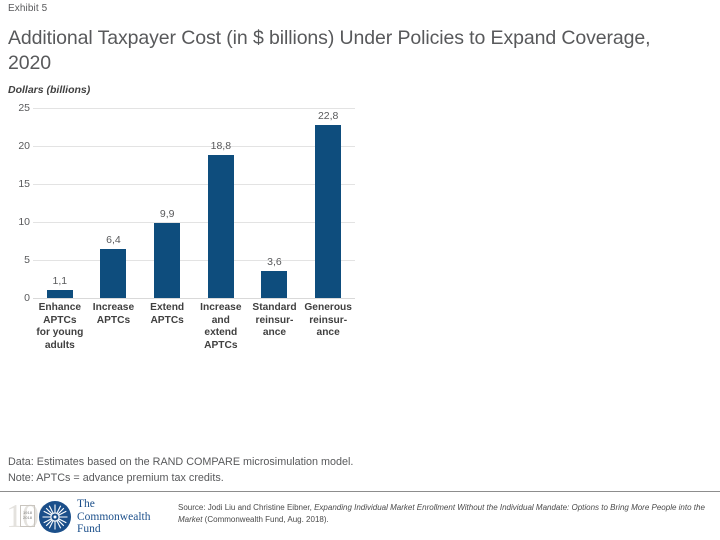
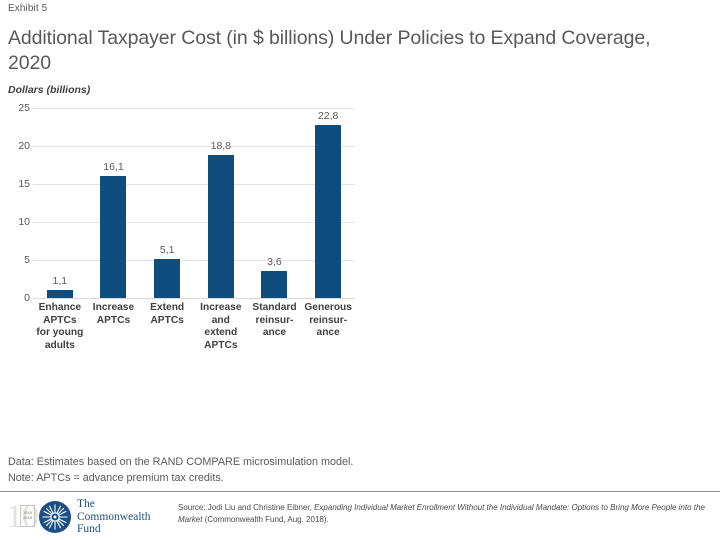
Increase APTCs: 6,4 -> 16,1
Extend APTCs: 9,9 -> 5,1
